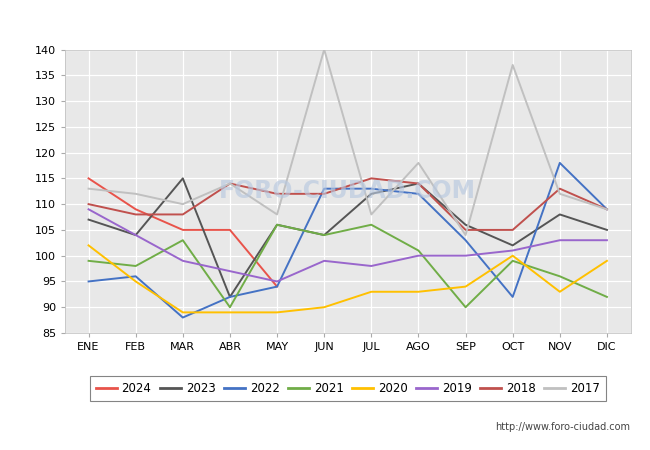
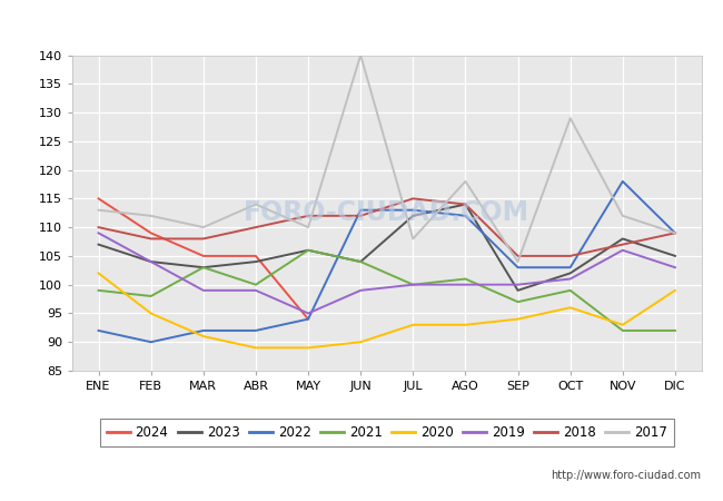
2022/ENE: 95 -> 92
2022/FEB: 96 -> 90
2023/MAR: 115 -> 103
2022/MAR: 88 -> 92
2020/MAR: 89 -> 91
2023/ABR: 92 -> 104
2021/ABR: 90 -> 100
2019/ABR: 97 -> 99
2018/ABR: 114 -> 110
2017/MAY: 108 -> 110
2021/JUL: 106 -> 100
2019/JUL: 98 -> 100
2023/SEP: 106 -> 99
2021/SEP: 90 -> 97
2022/OCT: 92 -> 103
2020/OCT: 100 -> 96
2017/OCT: 137 -> 129
2021/NOV: 96 -> 92
2019/NOV: 103 -> 106
2018/NOV: 113 -> 107
